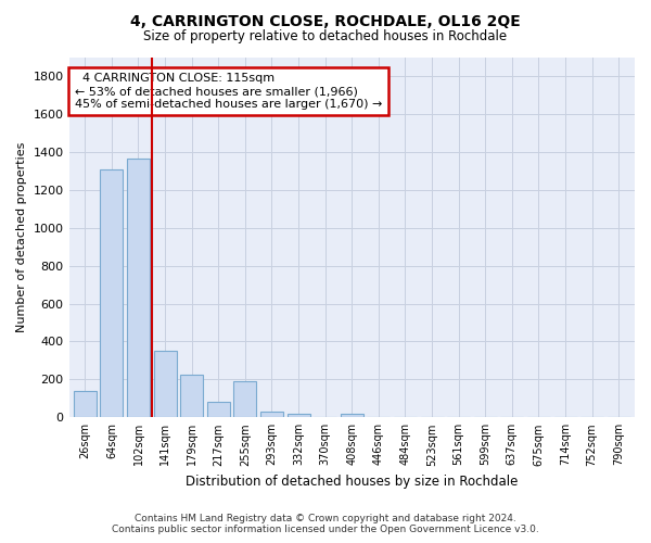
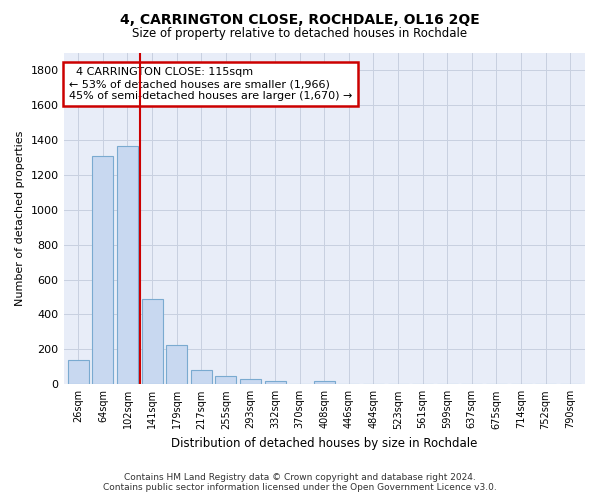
141sqm: 350 -> 490
255sqm: 190 -> 50
